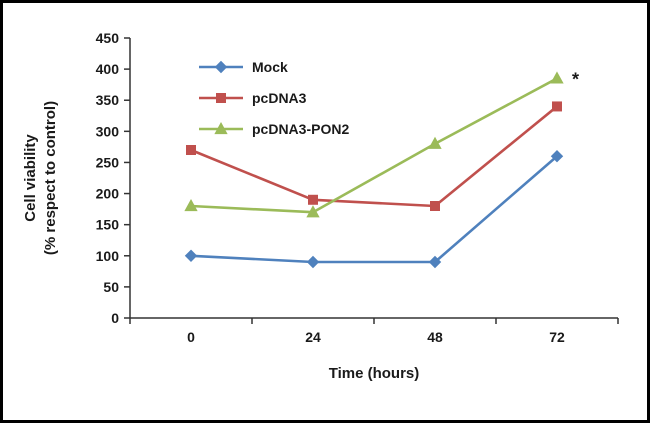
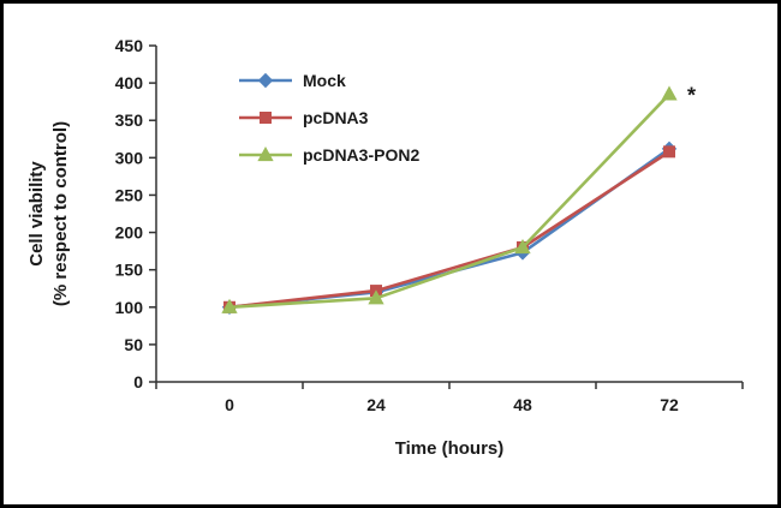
pcDNA3/0: 270 -> 100
pcDNA3-PON2/0: 180 -> 100
Mock/24: 90 -> 120
pcDNA3/24: 190 -> 120
pcDNA3-PON2/24: 170 -> 110
Mock/48: 90 -> 170
pcDNA3-PON2/48: 280 -> 180
Mock/72: 260 -> 310
pcDNA3/72: 340 -> 310
